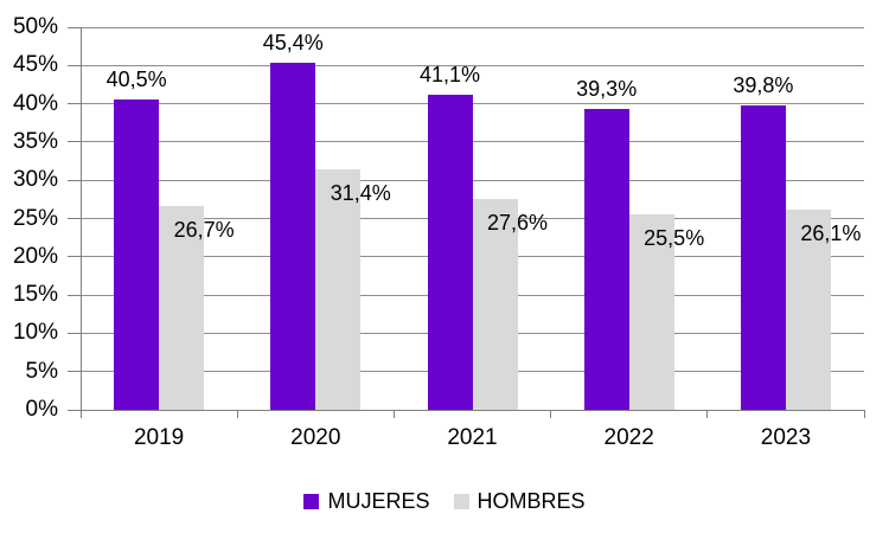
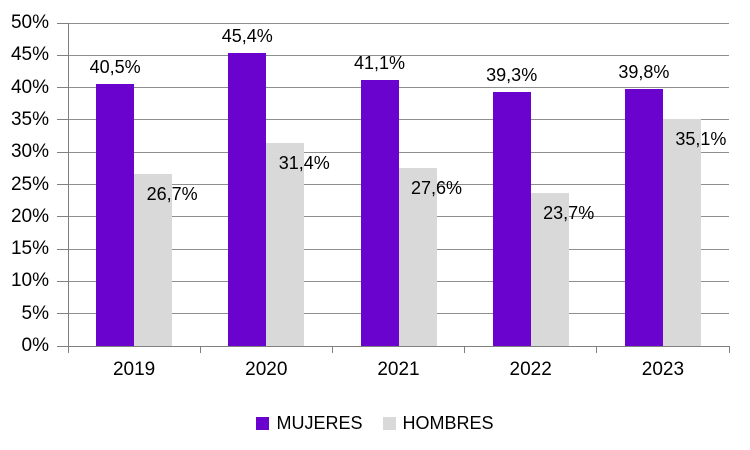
HOMBRES/2022: 25,5% -> 23,7%
HOMBRES/2023: 26,1% -> 35,1%
